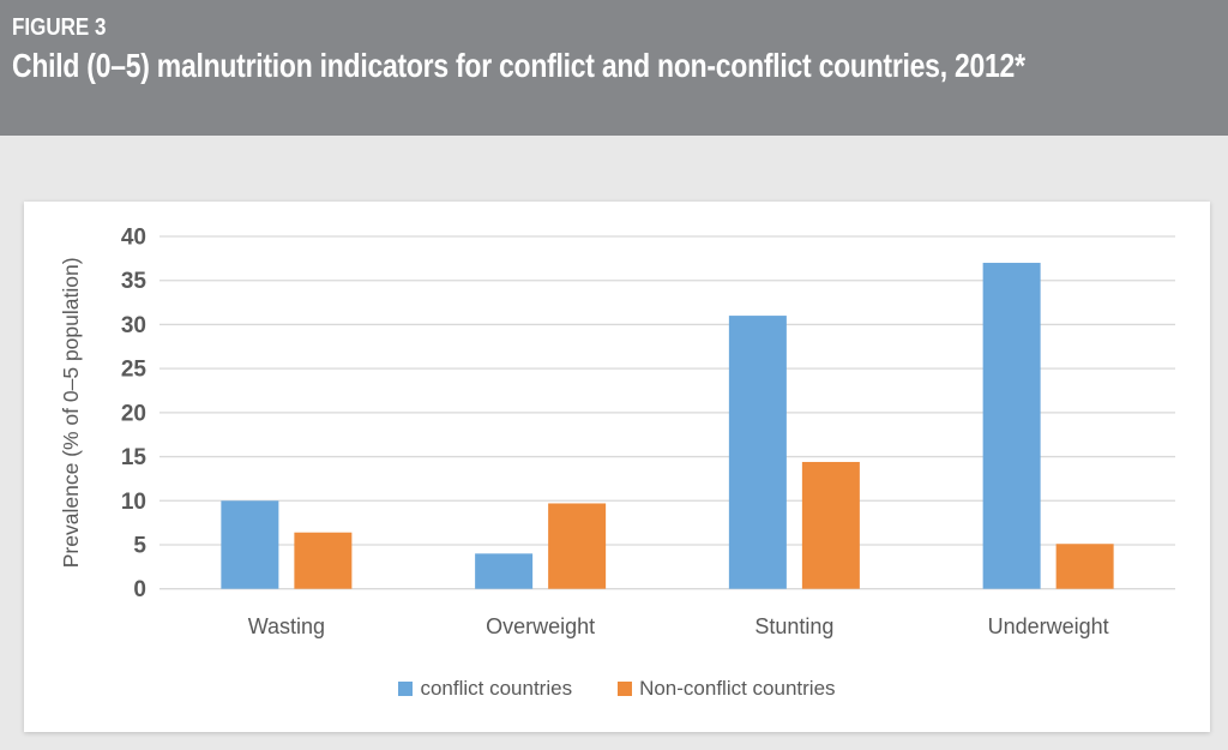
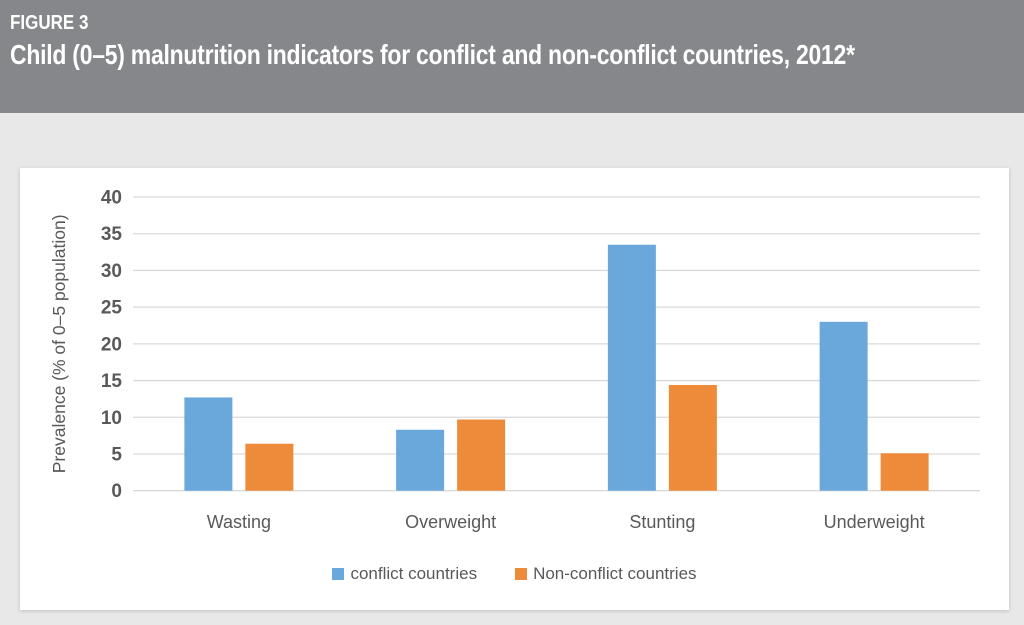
conflict countries/Wasting: 10 -> 13
conflict countries/Overweight: 4 -> 8
conflict countries/Stunting: 31 -> 34
conflict countries/Underweight: 37 -> 23
